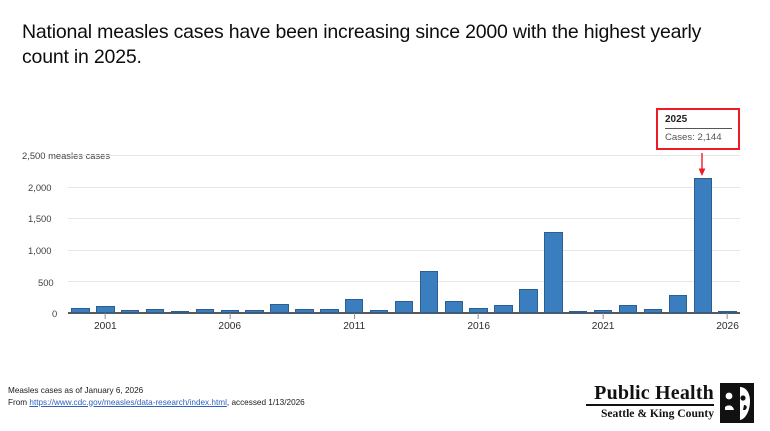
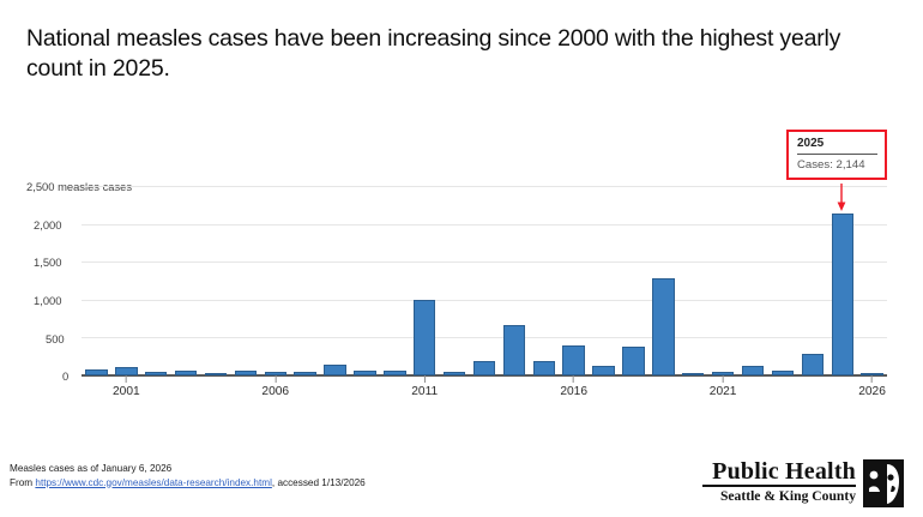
2011: 200 -> 1000
2016: 100 -> 400
